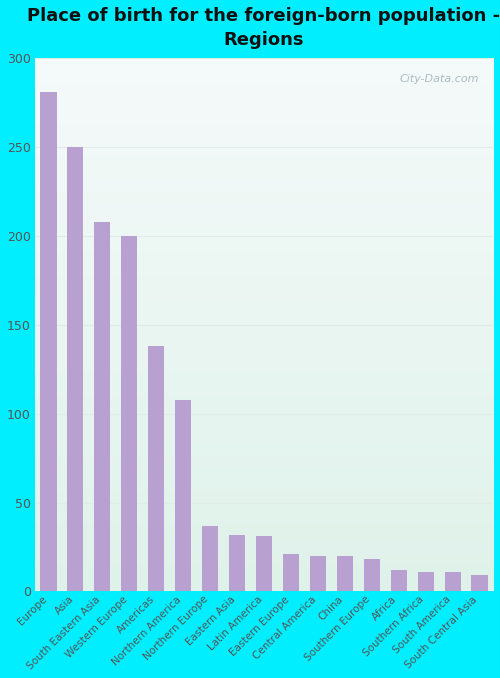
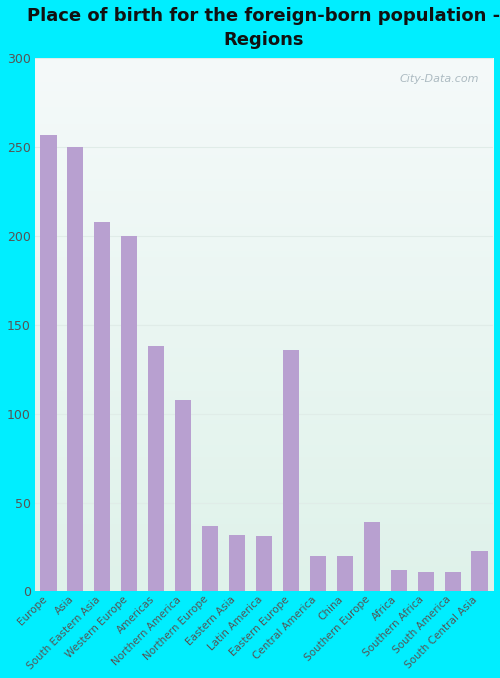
Europe: 281 -> 257
Eastern Europe: 21 -> 136
Southern Europe: 18 -> 39
South Central Asia: 9 -> 23
